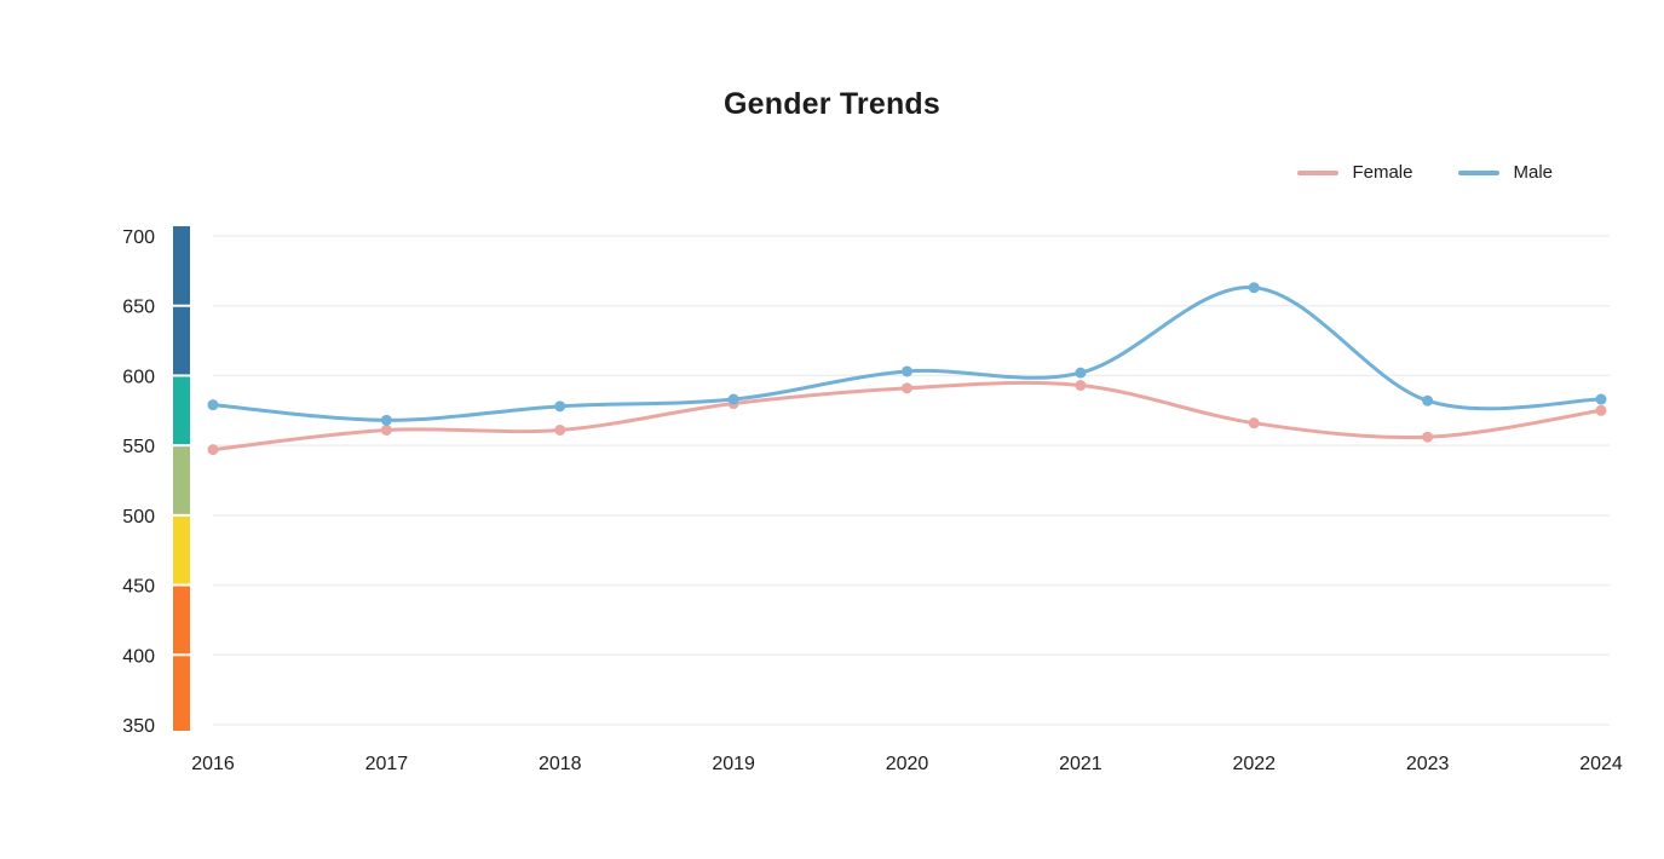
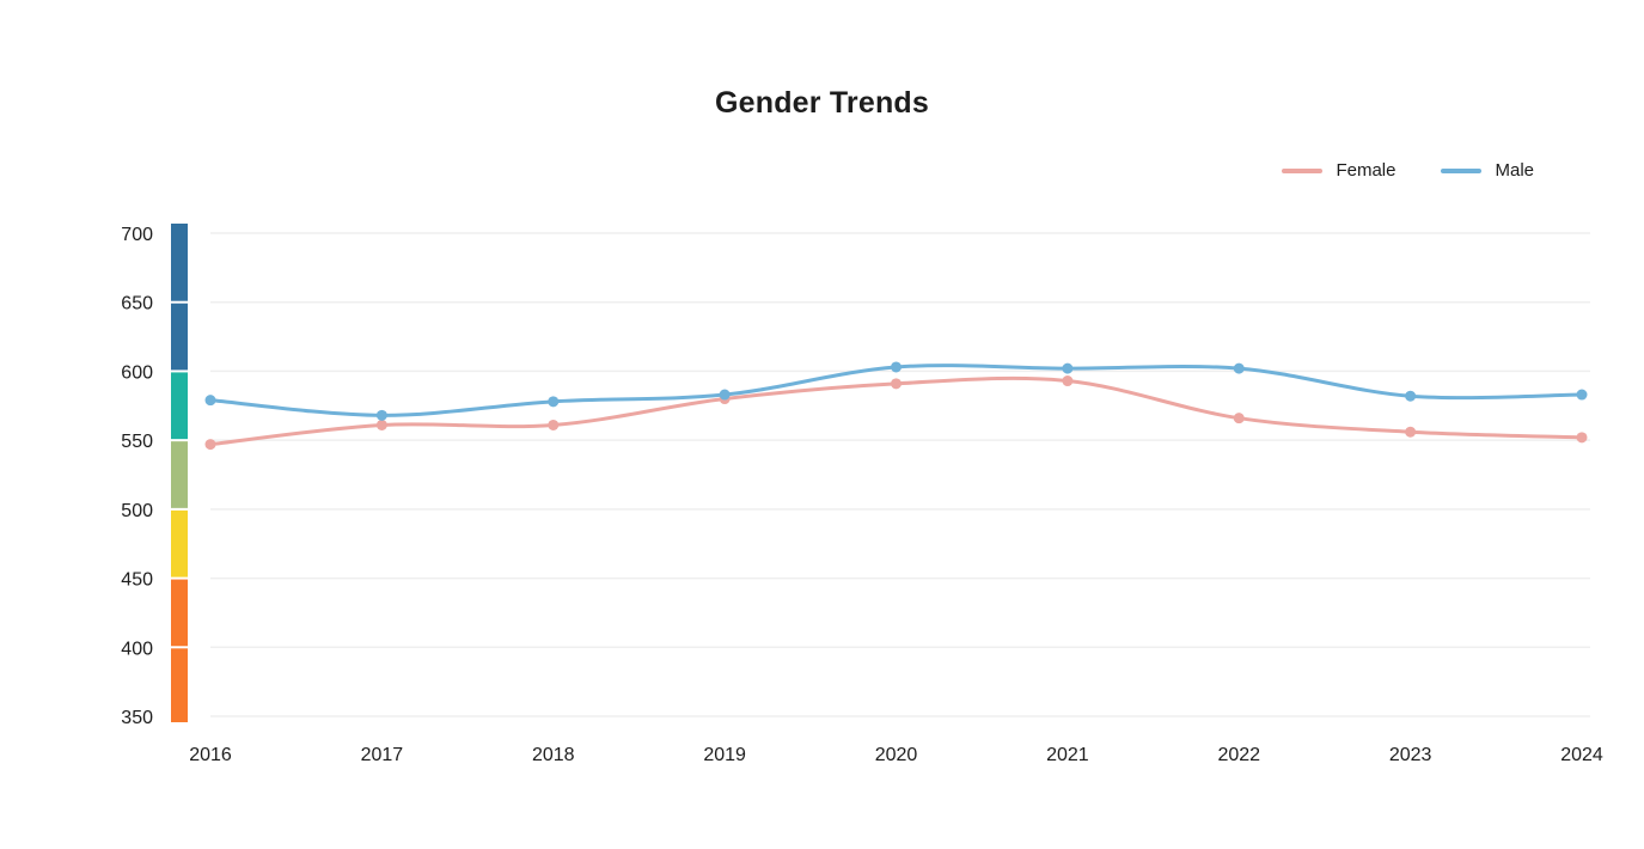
Male/2022: 663 -> 602
Female/2024: 575 -> 552
